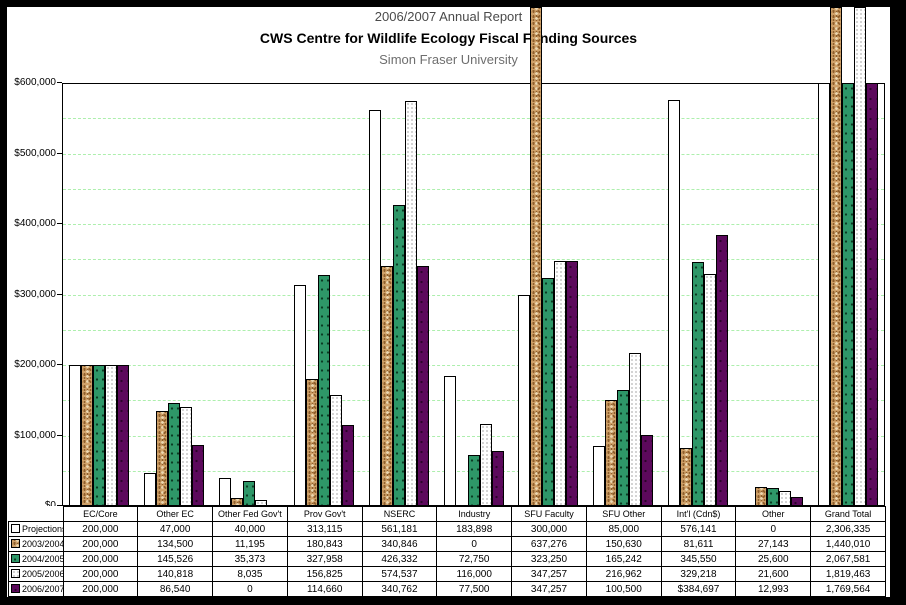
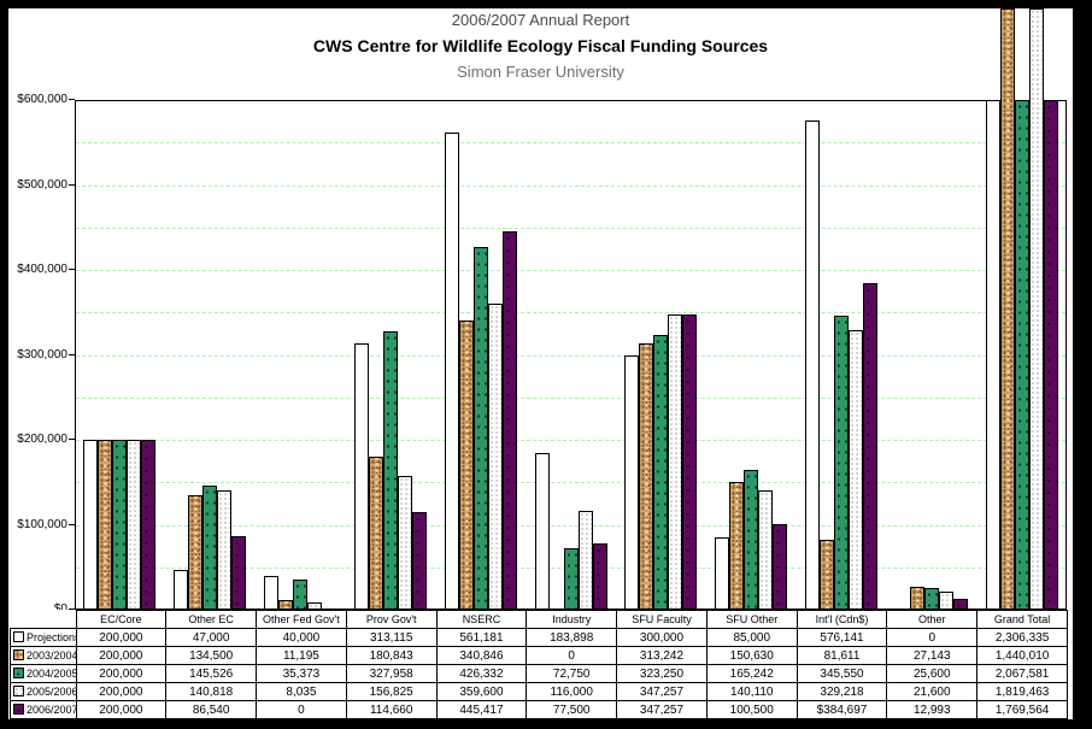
2005/2006/NSERC: 574,537 -> 359,600
2006/2007/NSERC: 340,762 -> 445,417
2003/2004/SFU Faculty: 637,276 -> 313,242
2005/2006/SFU Other: 216,962 -> 140,110
